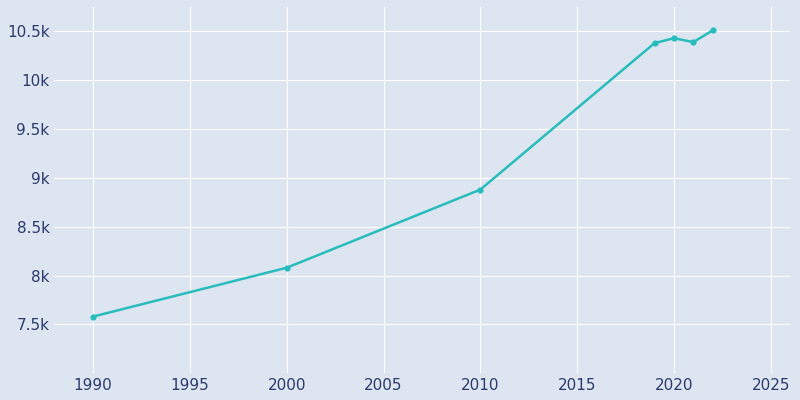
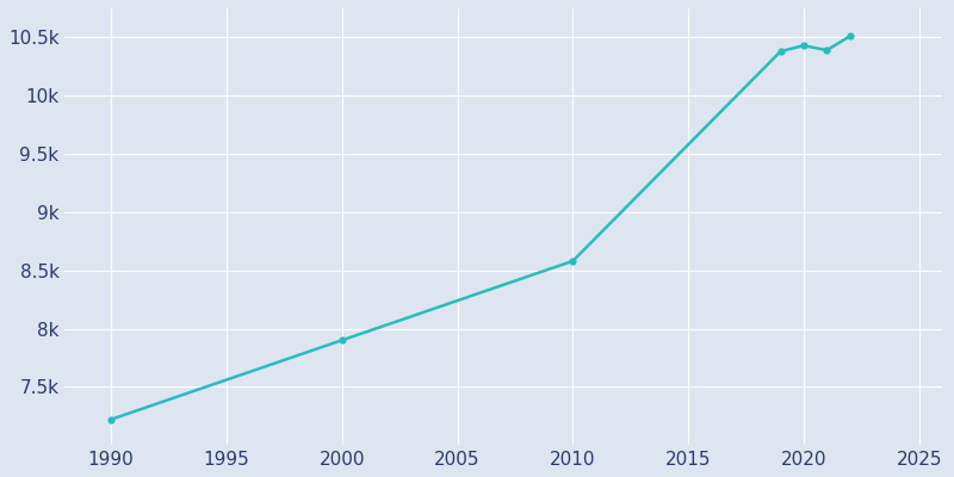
1990: 7.58k -> 7.22k
2000: 8.08k -> 7.90k
2010: 8.88k -> 8.58k
